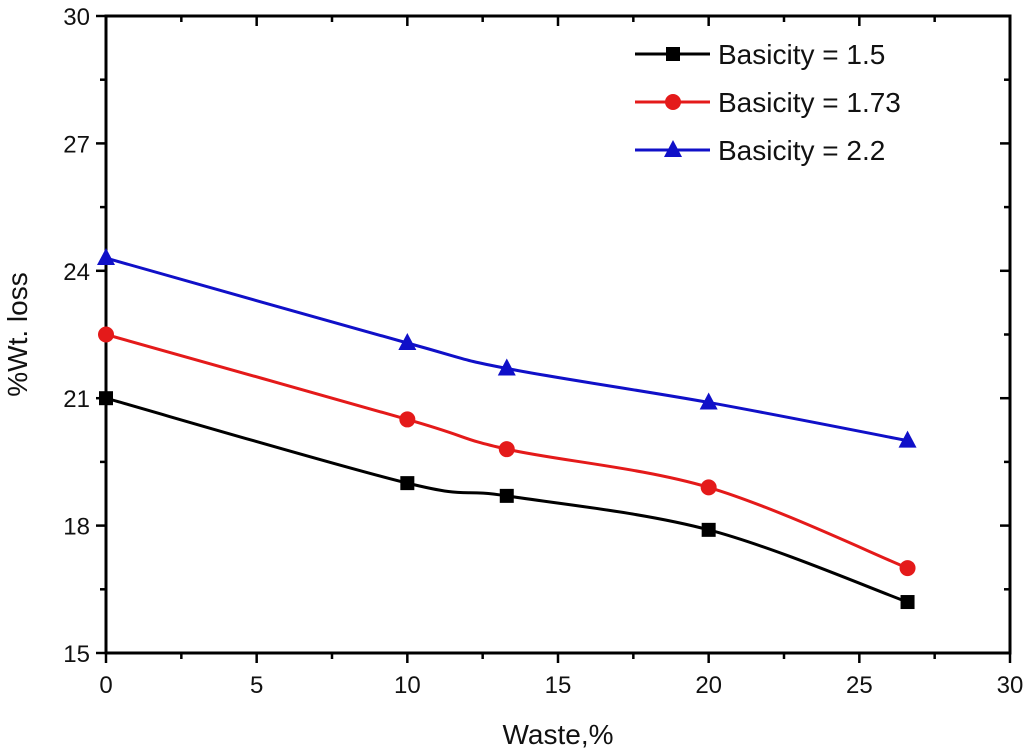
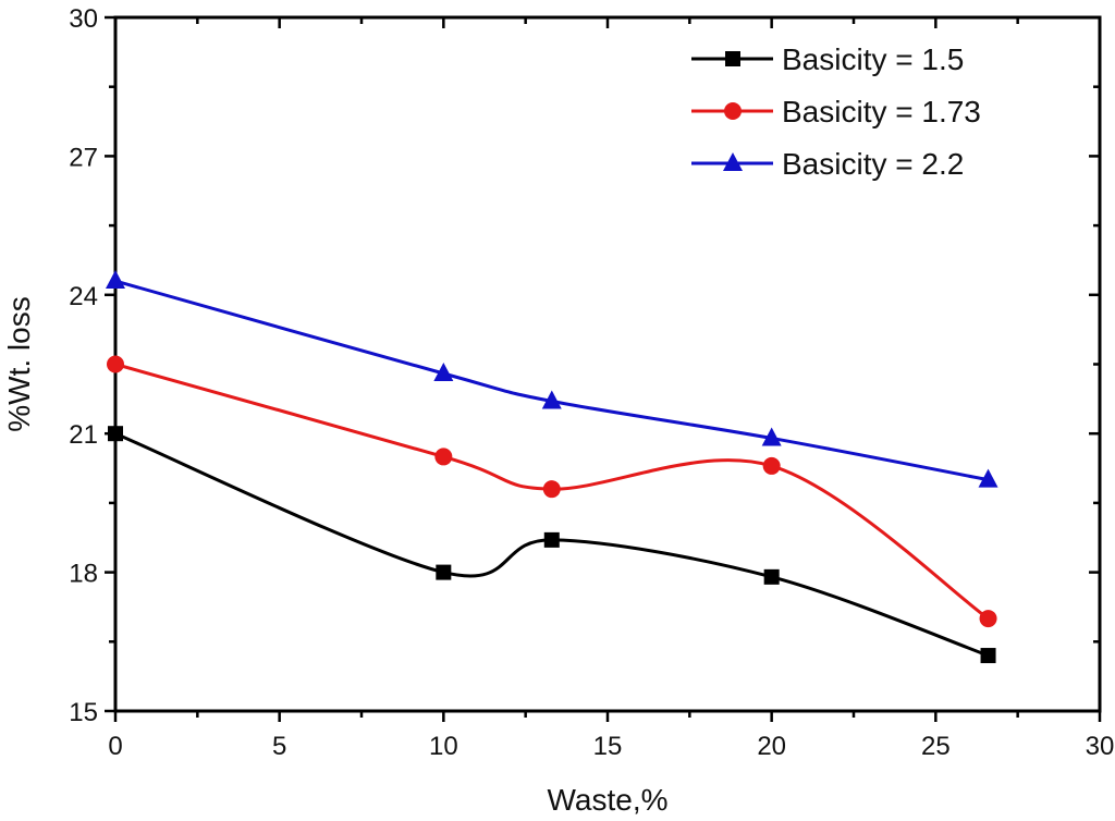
Basicity = 1.5/10: 19.0 -> 18.0
Basicity = 1.73/20: 18.9 -> 20.3
